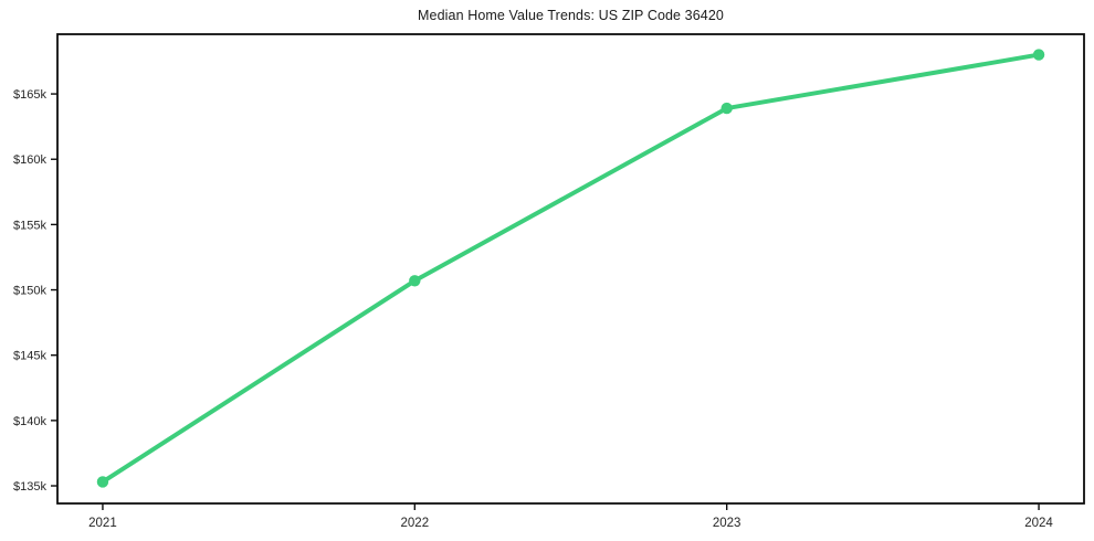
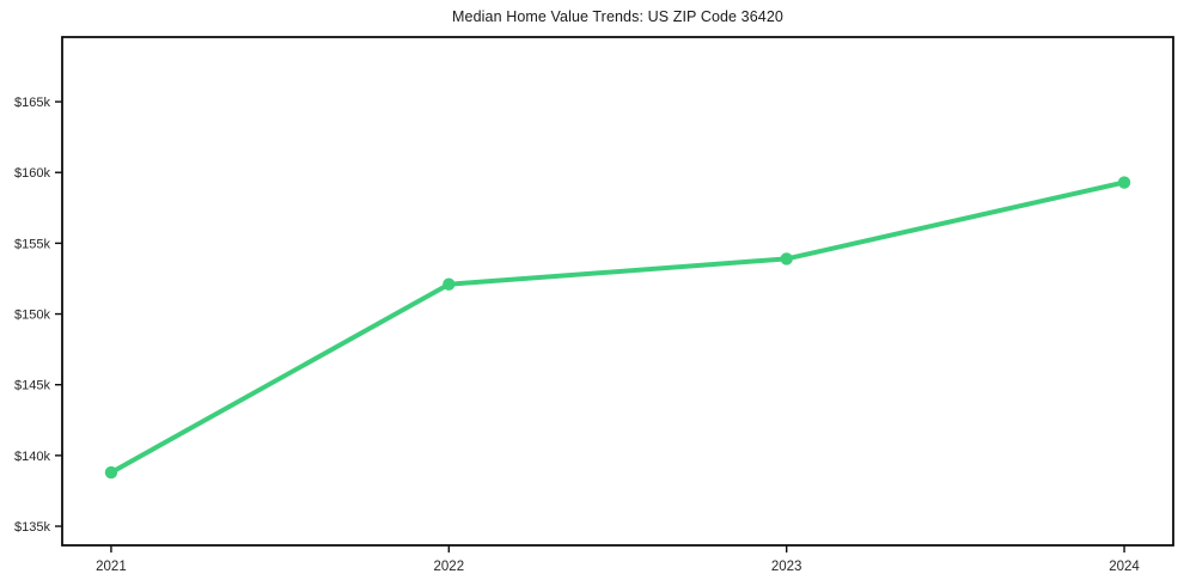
2021: $135.3k -> $138.8k
2022: $150.7k -> $152.1k
2023: $163.9k -> $153.9k
2024: $168.0k -> $159.3k
